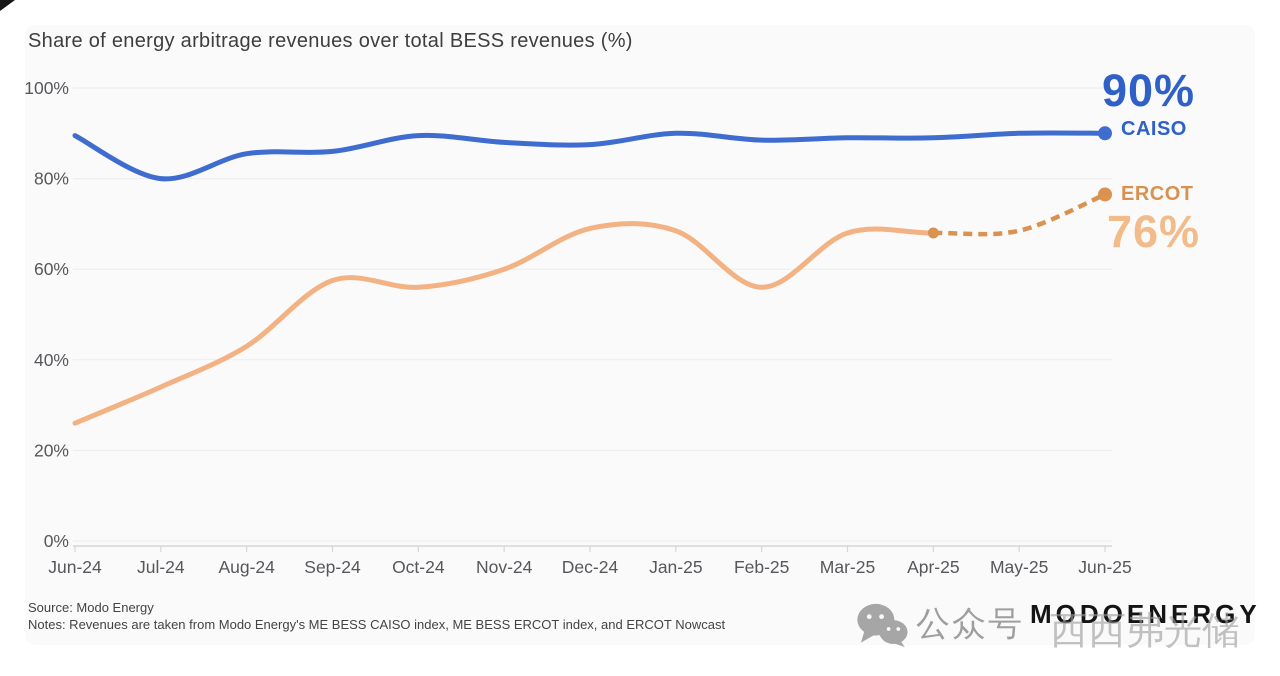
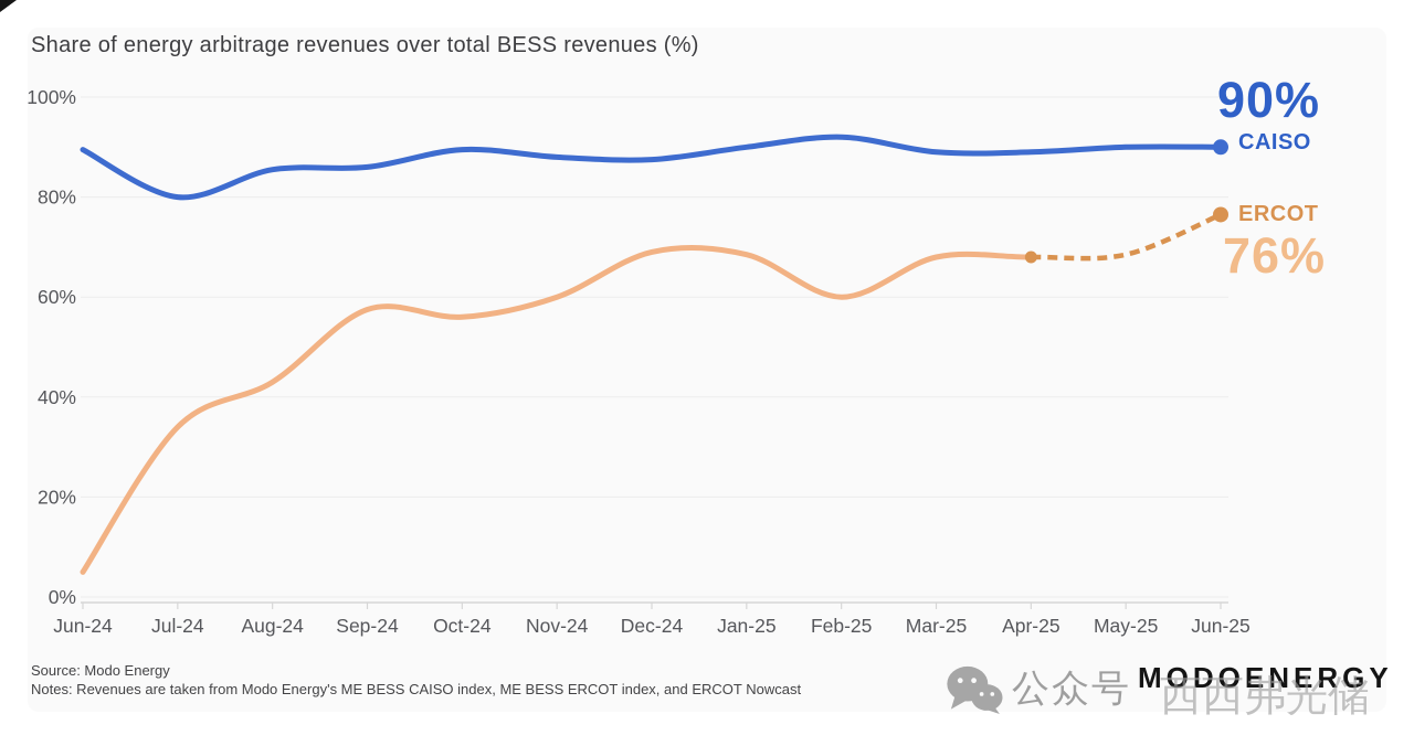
ERCOT/Jun-24: 26% -> 5%
CAISO/Feb-25: 88% -> 92%
ERCOT/Feb-25: 56% -> 60%
